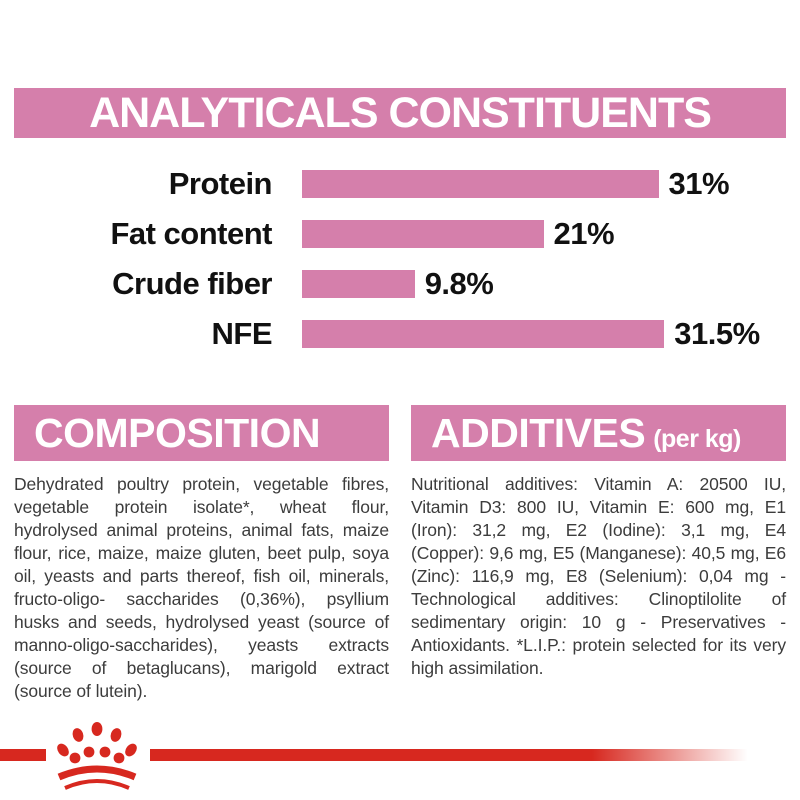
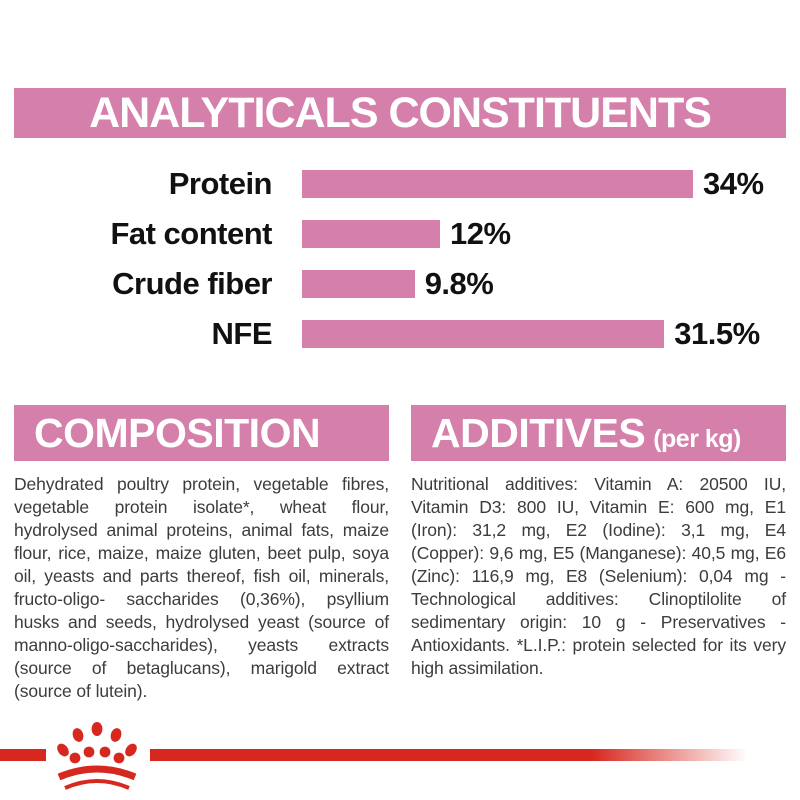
Protein: 31% -> 34%
Fat content: 21% -> 12%
